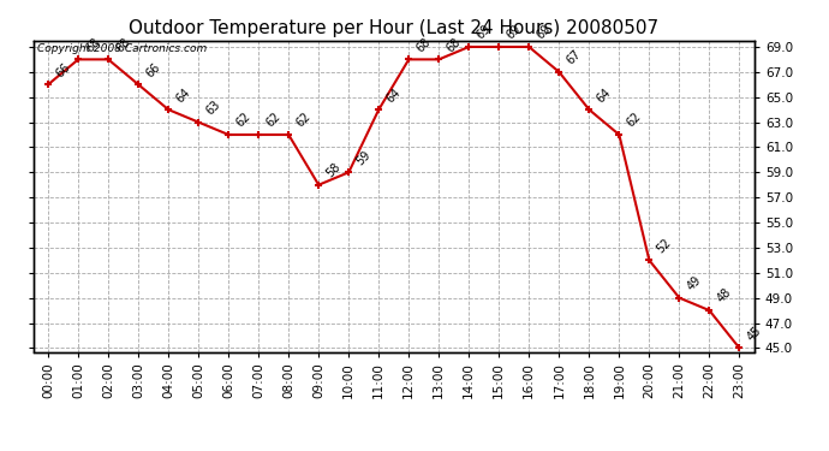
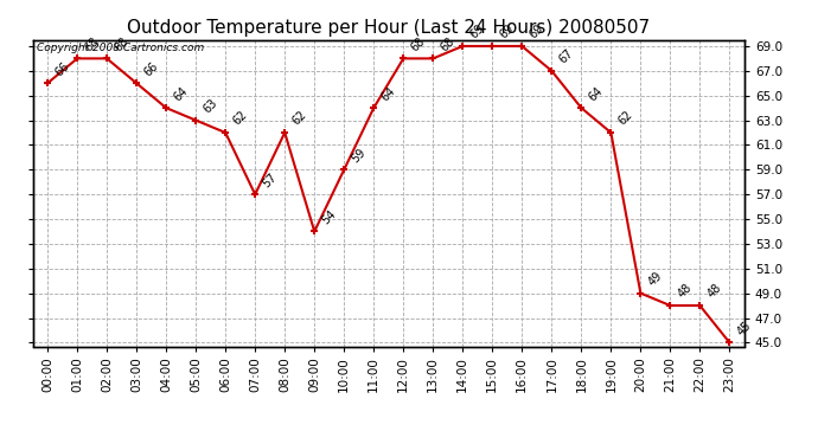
07:00: 62 -> 57
09:00: 58 -> 54
20:00: 52 -> 49
21:00: 49 -> 48
